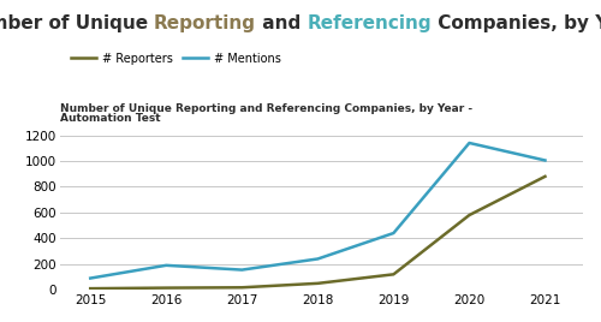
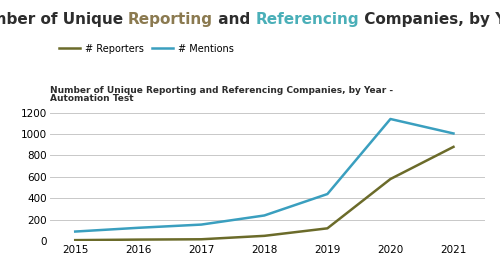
# Mentions/2016: 190 -> 120
